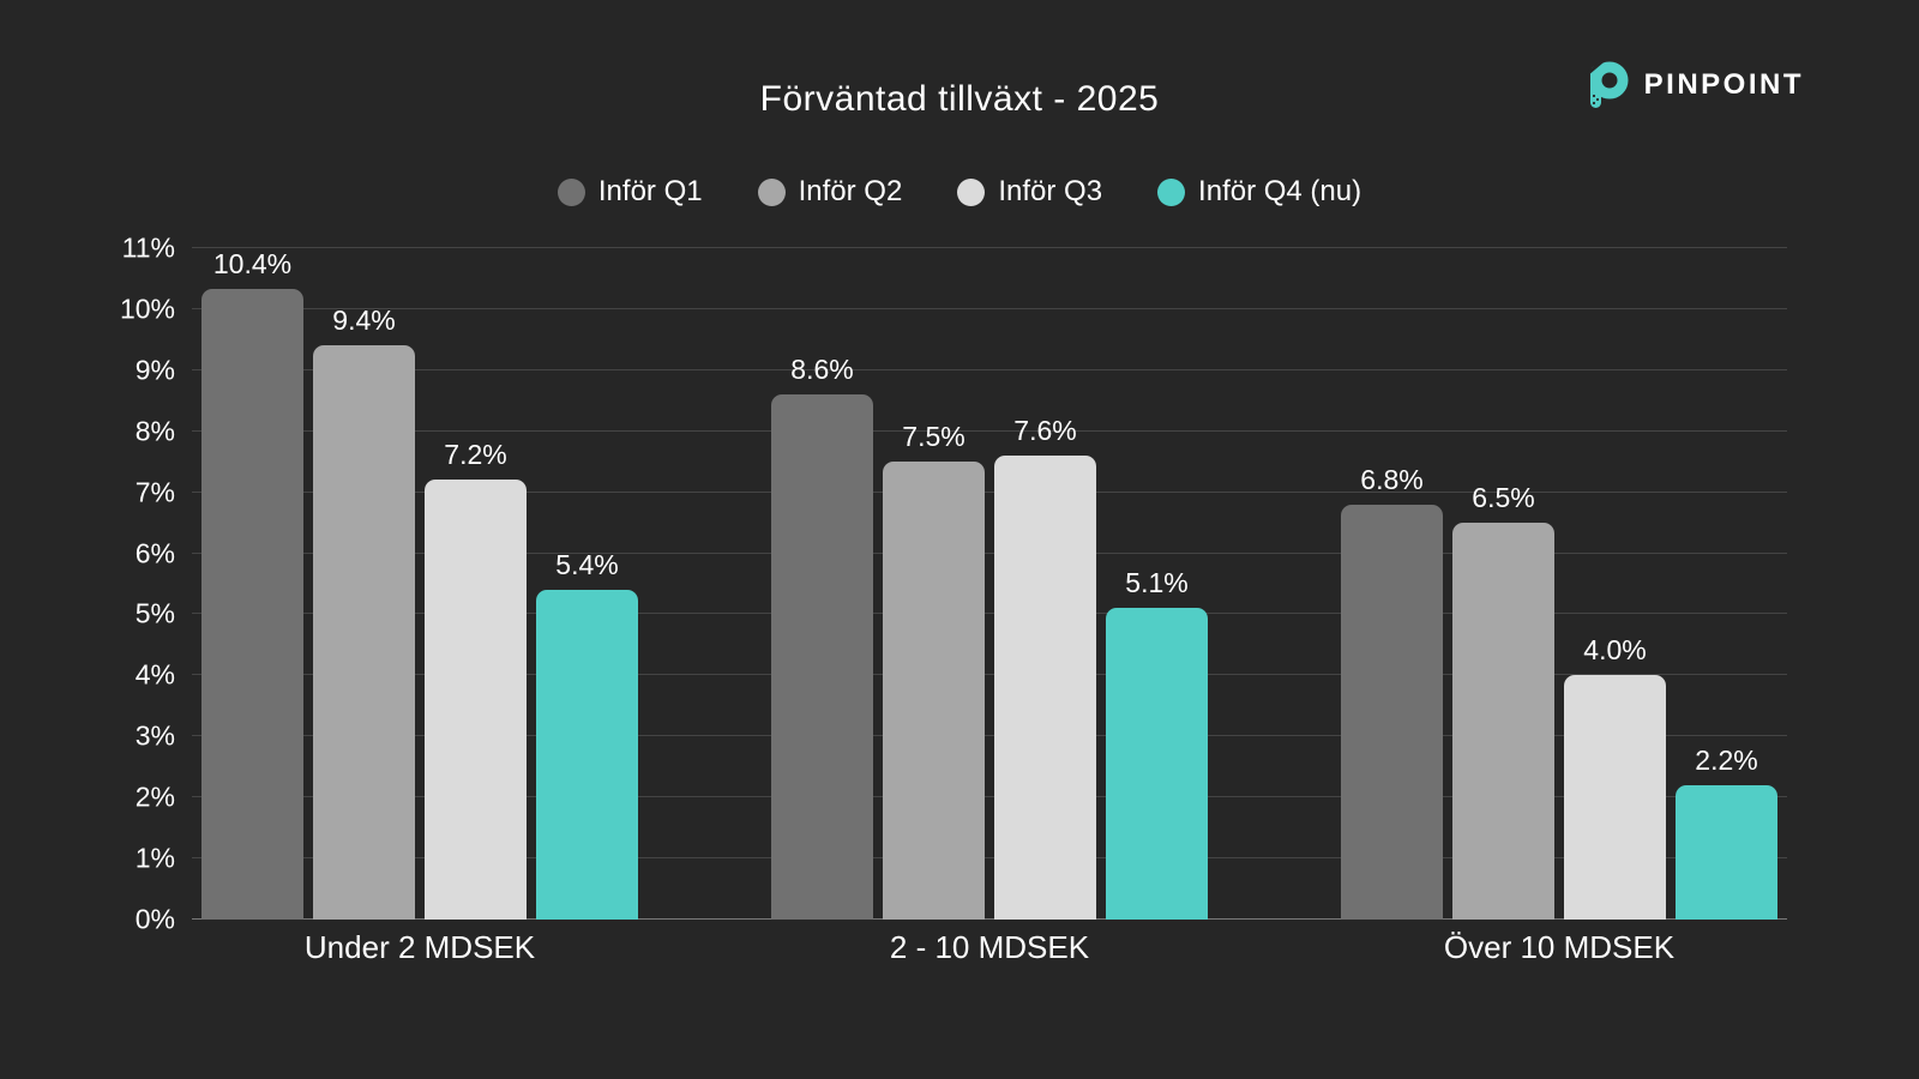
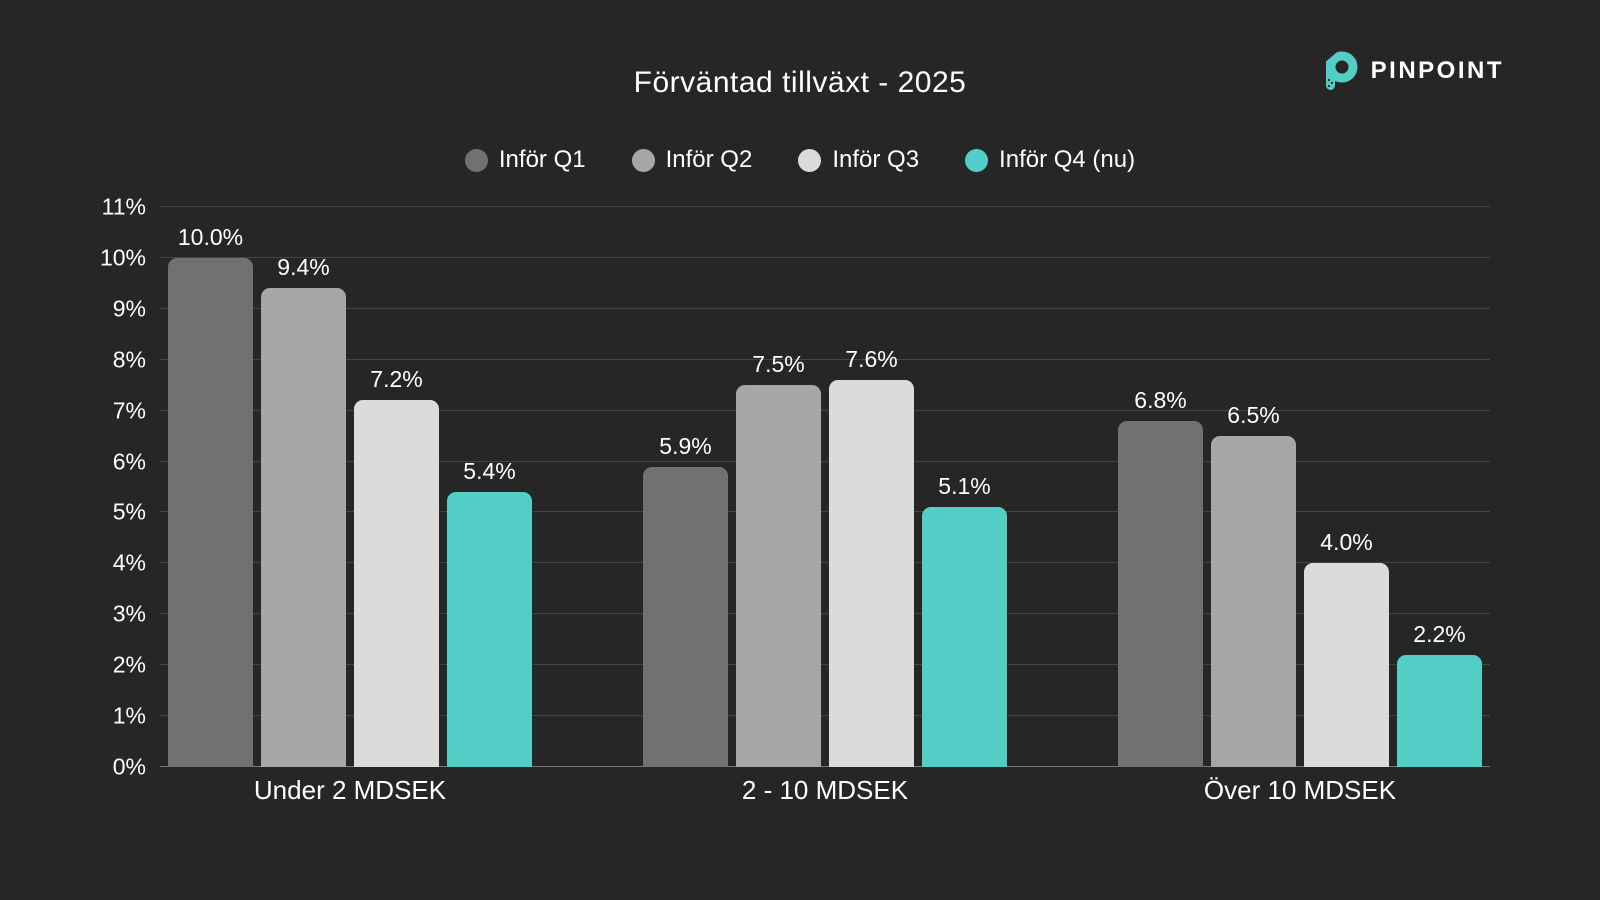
Inför Q1/Under 2 MDSEK: 10.4% -> 10.0%
Inför Q1/2 - 10 MDSEK: 8.6% -> 5.9%
